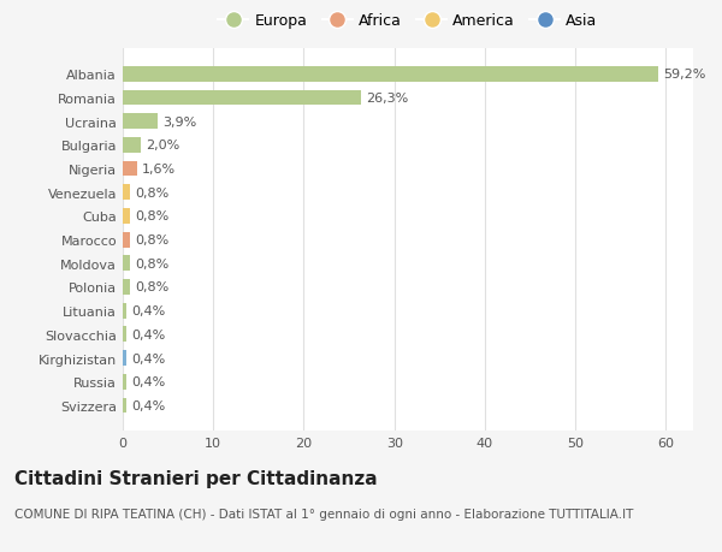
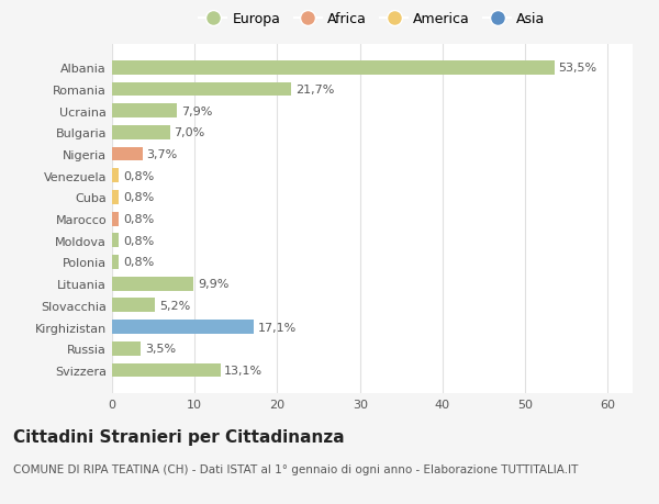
Albania: 59,2% -> 53,5%
Romania: 26,3% -> 21,7%
Ucraina: 3,9% -> 7,9%
Bulgaria: 2,0% -> 7,0%
Nigeria: 1,6% -> 3,7%
Lituania: 0,4% -> 9,9%
Slovacchia: 0,4% -> 5,2%
Kirghizistan: 0,4% -> 17,1%
Russia: 0,4% -> 3,5%
Svizzera: 0,4% -> 13,1%
